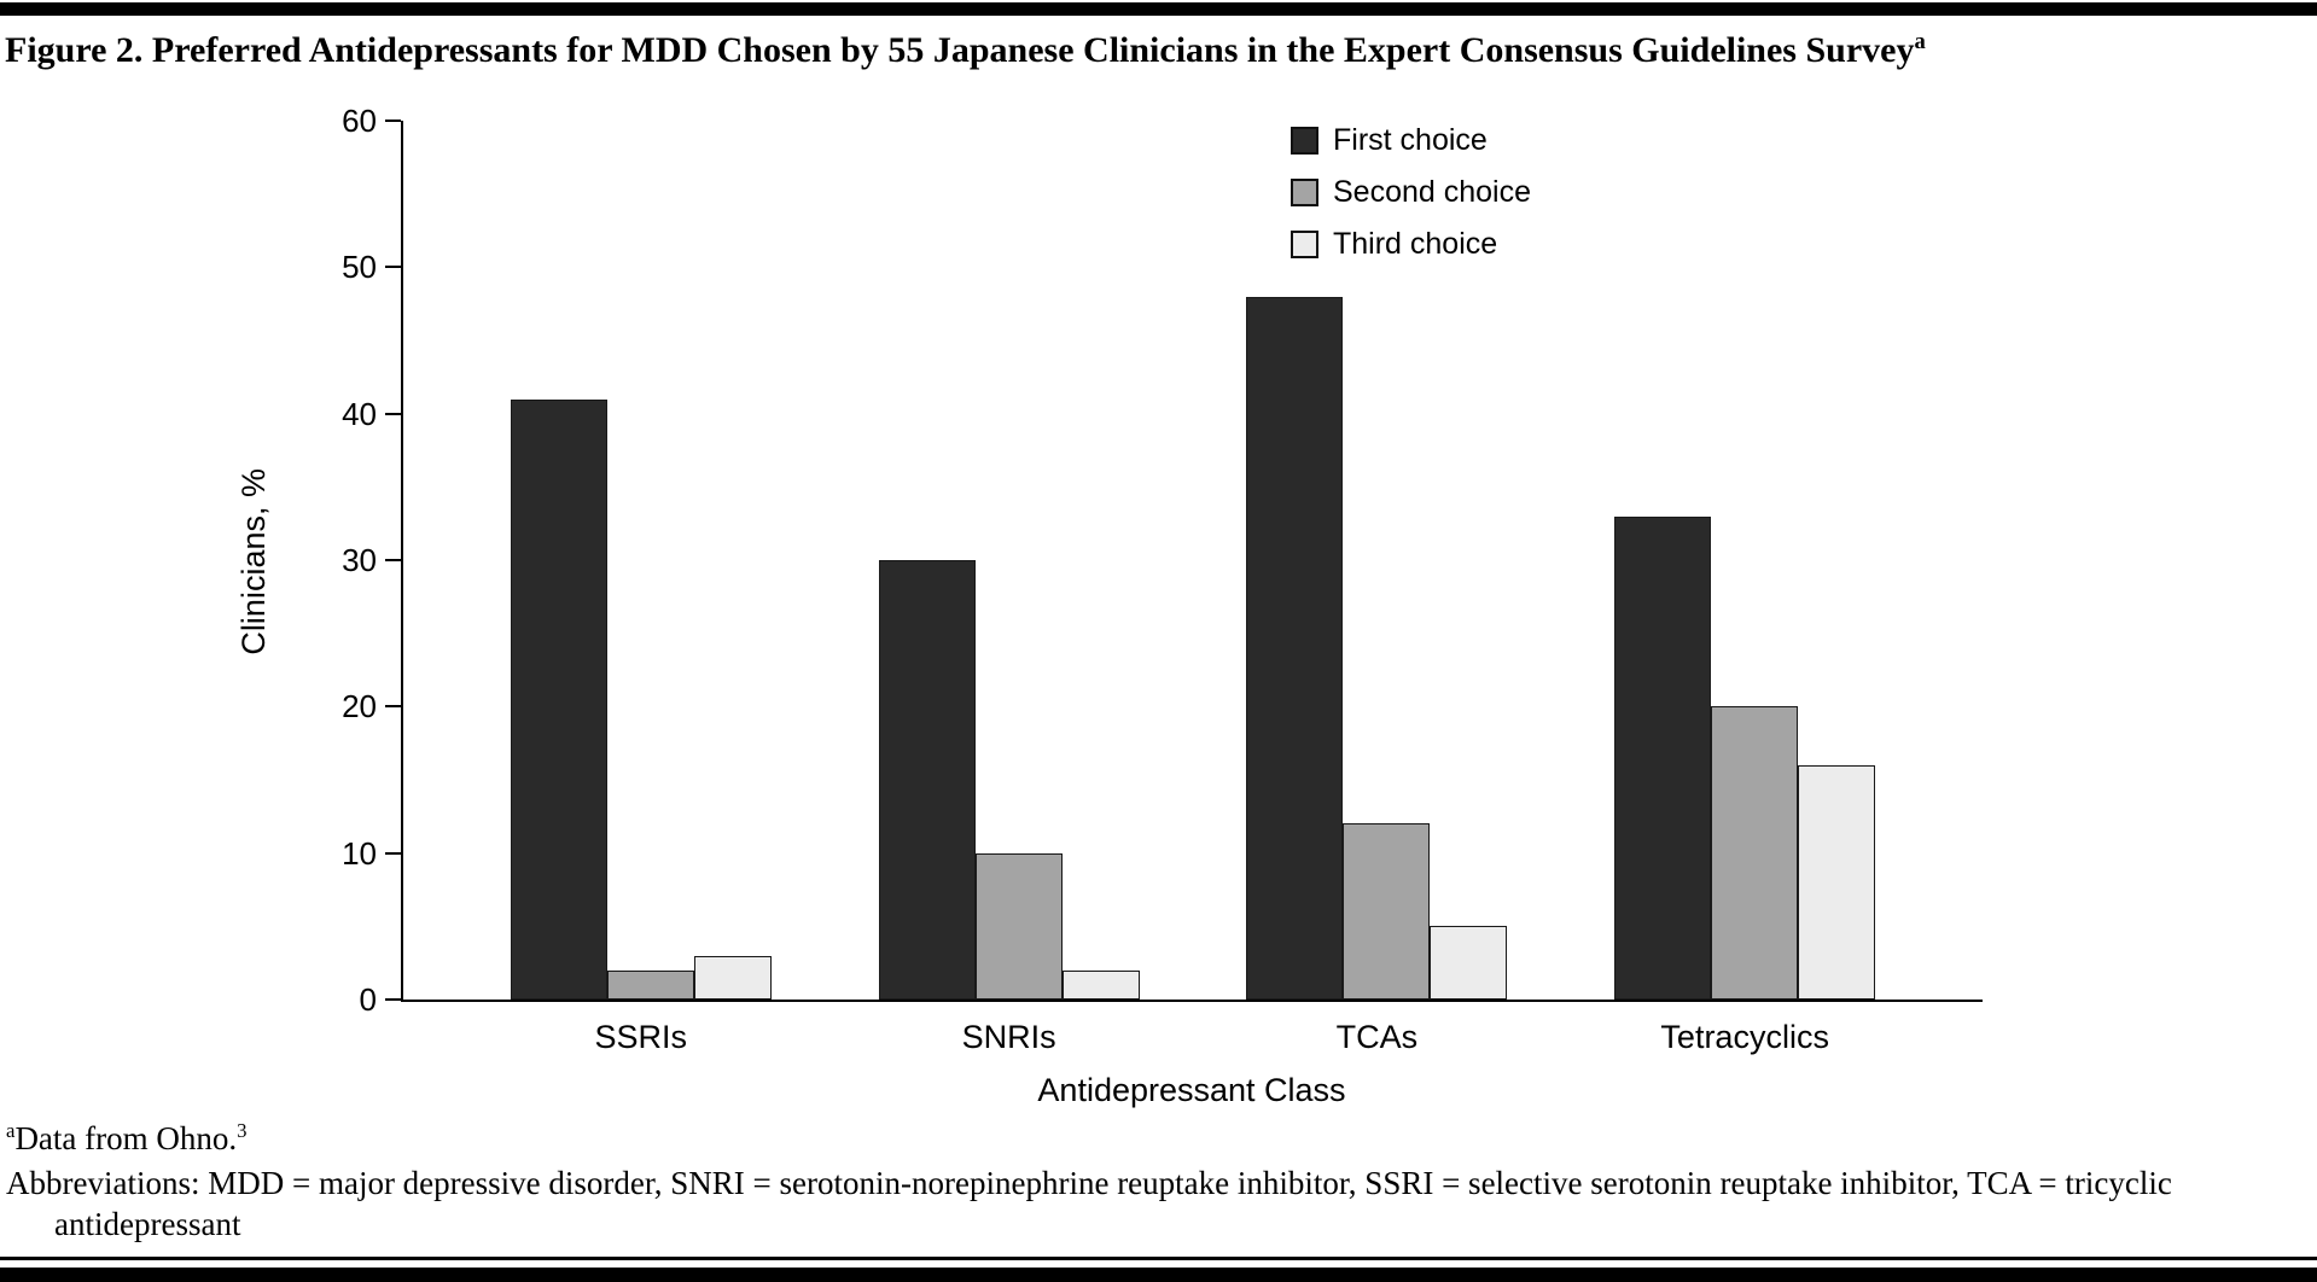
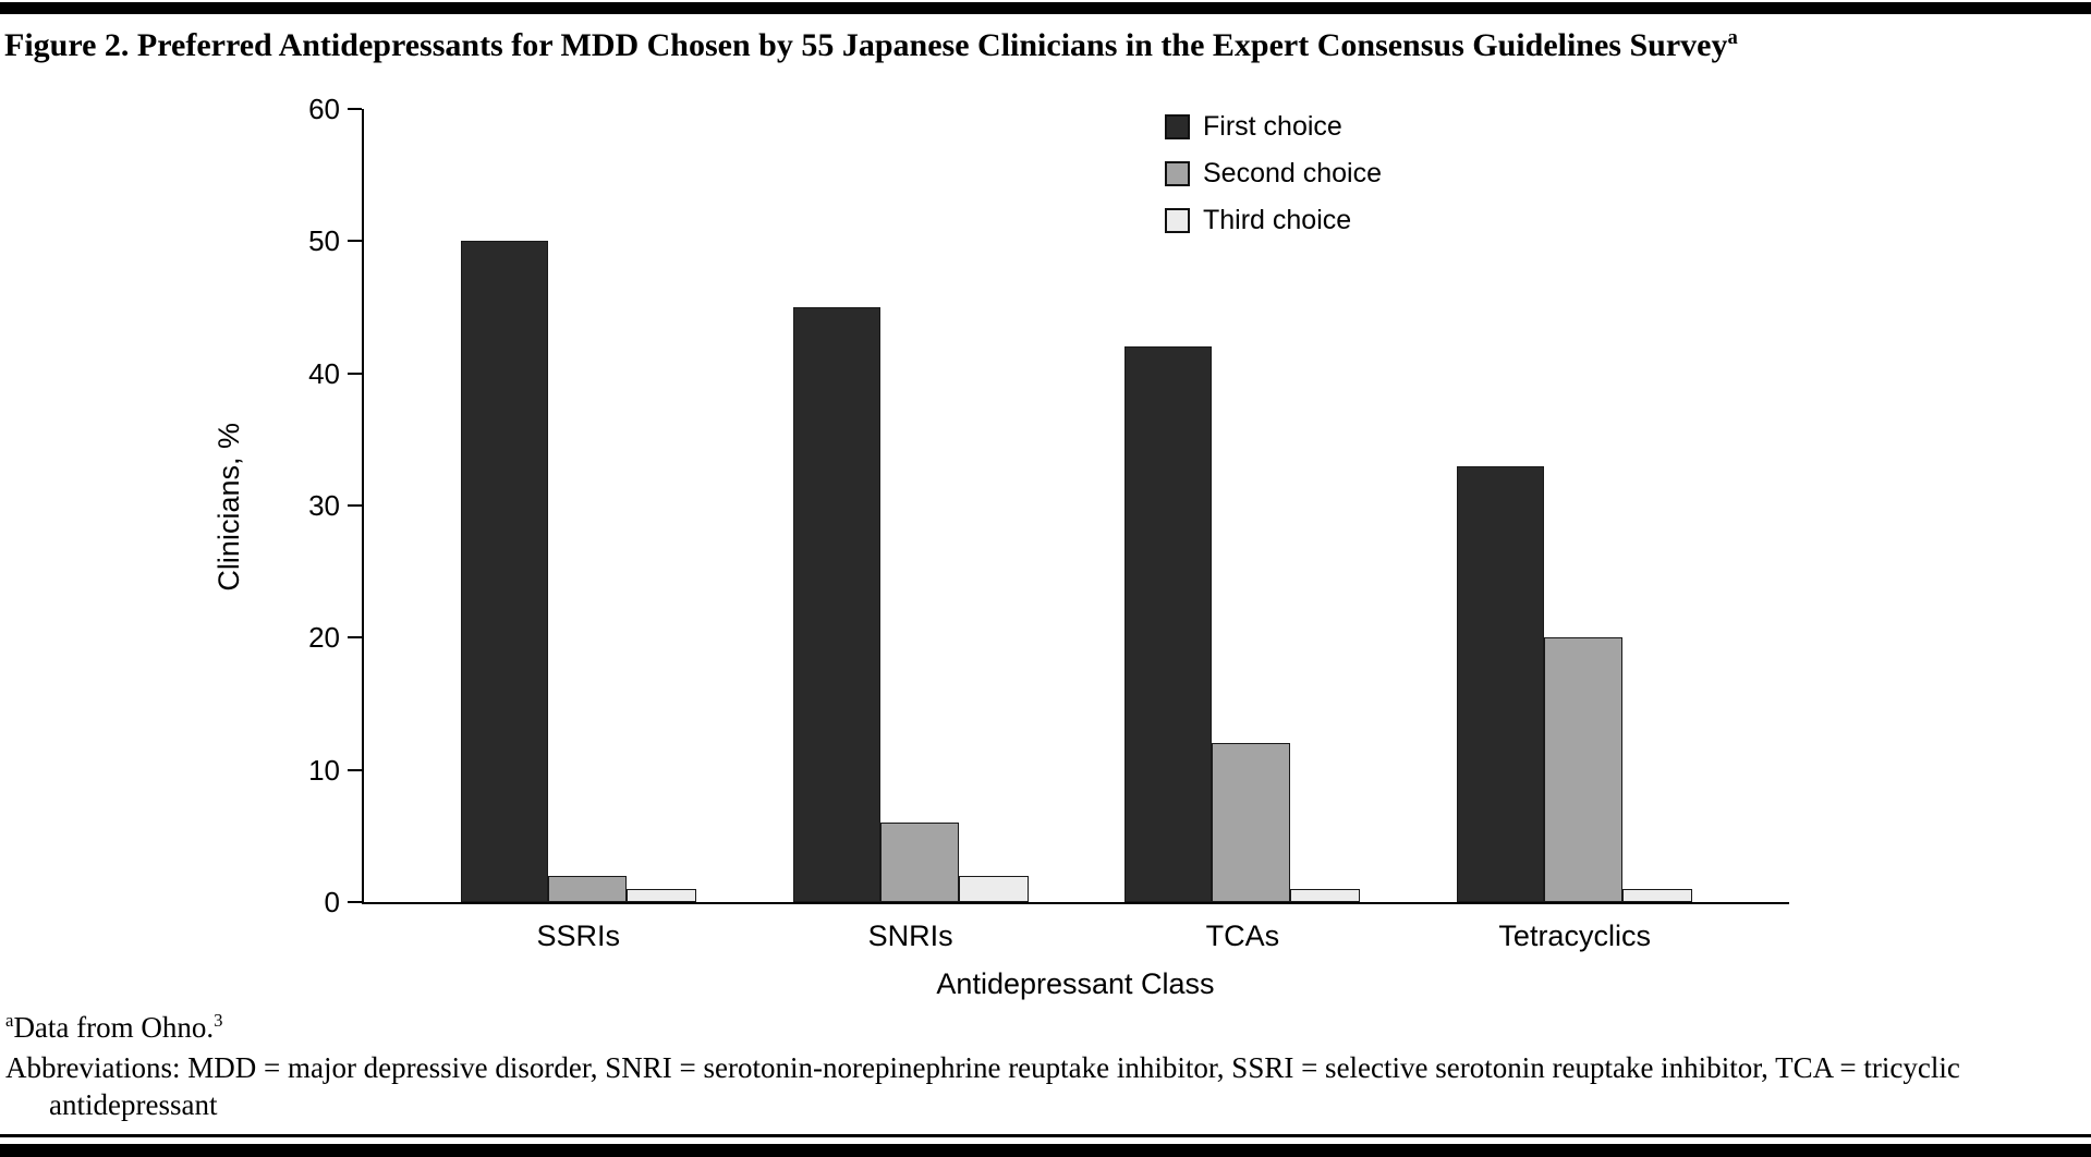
First choice/SSRIs: 41 -> 50
Third choice/SSRIs: 3 -> 1
First choice/SNRIs: 30 -> 45
Second choice/SNRIs: 10 -> 6
First choice/TCAs: 48 -> 42
Third choice/TCAs: 5 -> 1
Third choice/Tetracyclics: 16 -> 1
